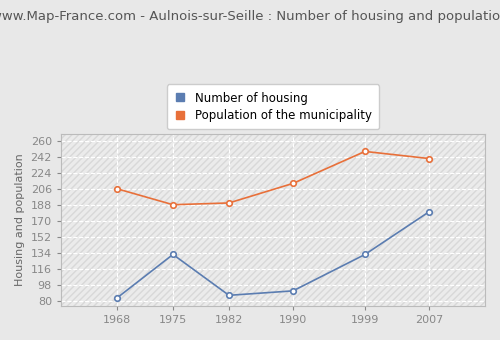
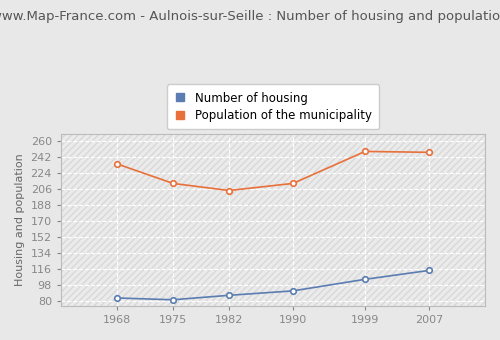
Population of the municipality/1968: 206 -> 234
Number of housing/1975: 132 -> 81
Population of the municipality/1975: 188 -> 212
Population of the municipality/1982: 190 -> 204
Number of housing/1999: 132 -> 104
Number of housing/2007: 180 -> 114
Population of the municipality/2007: 240 -> 247
